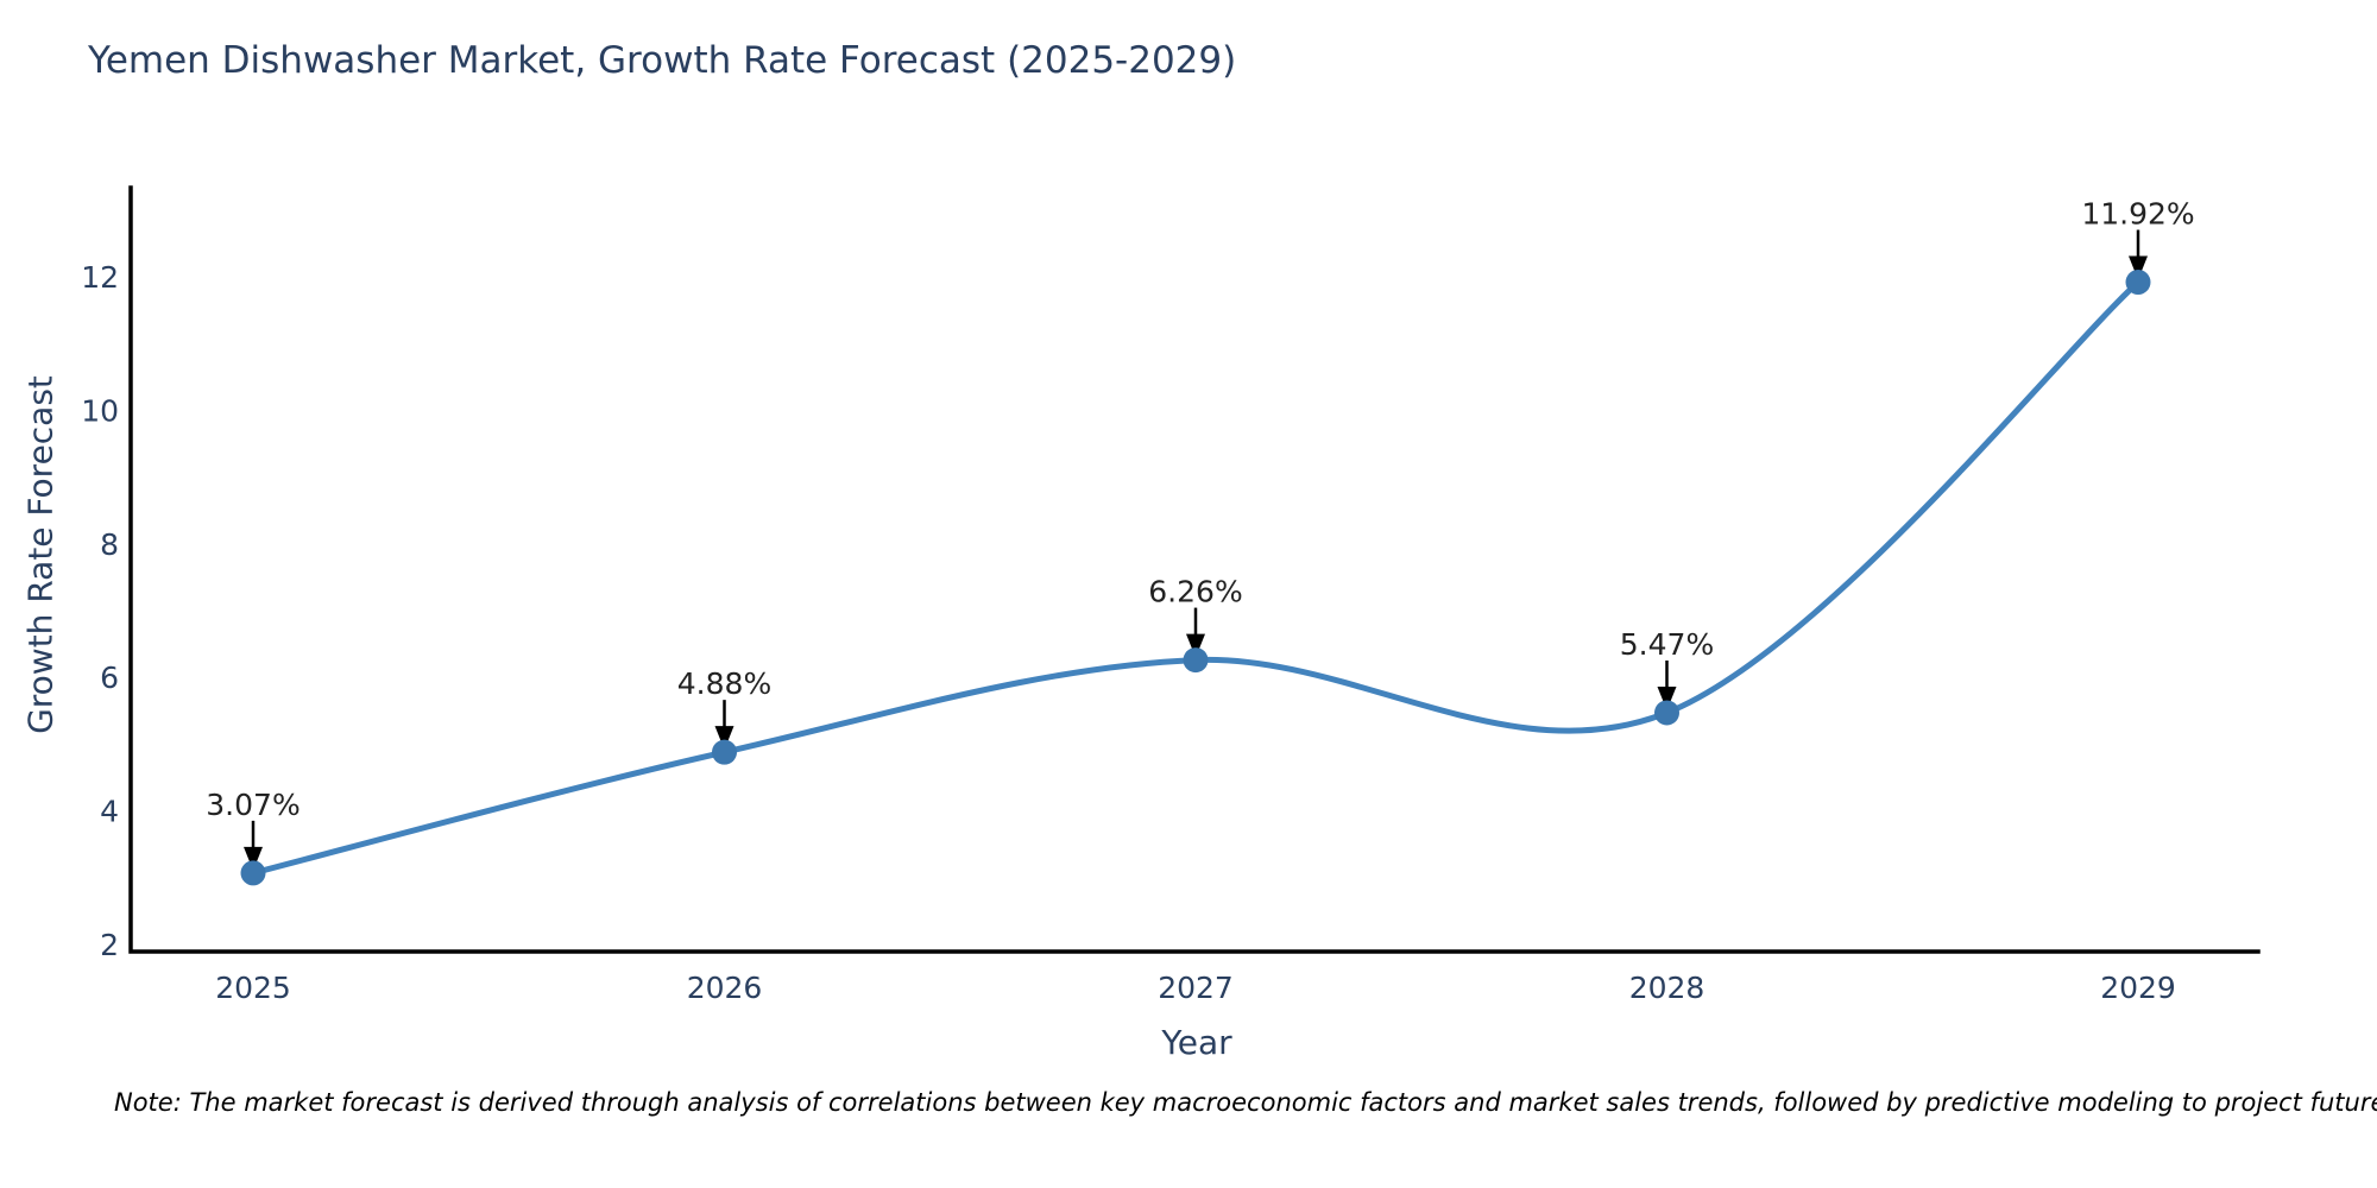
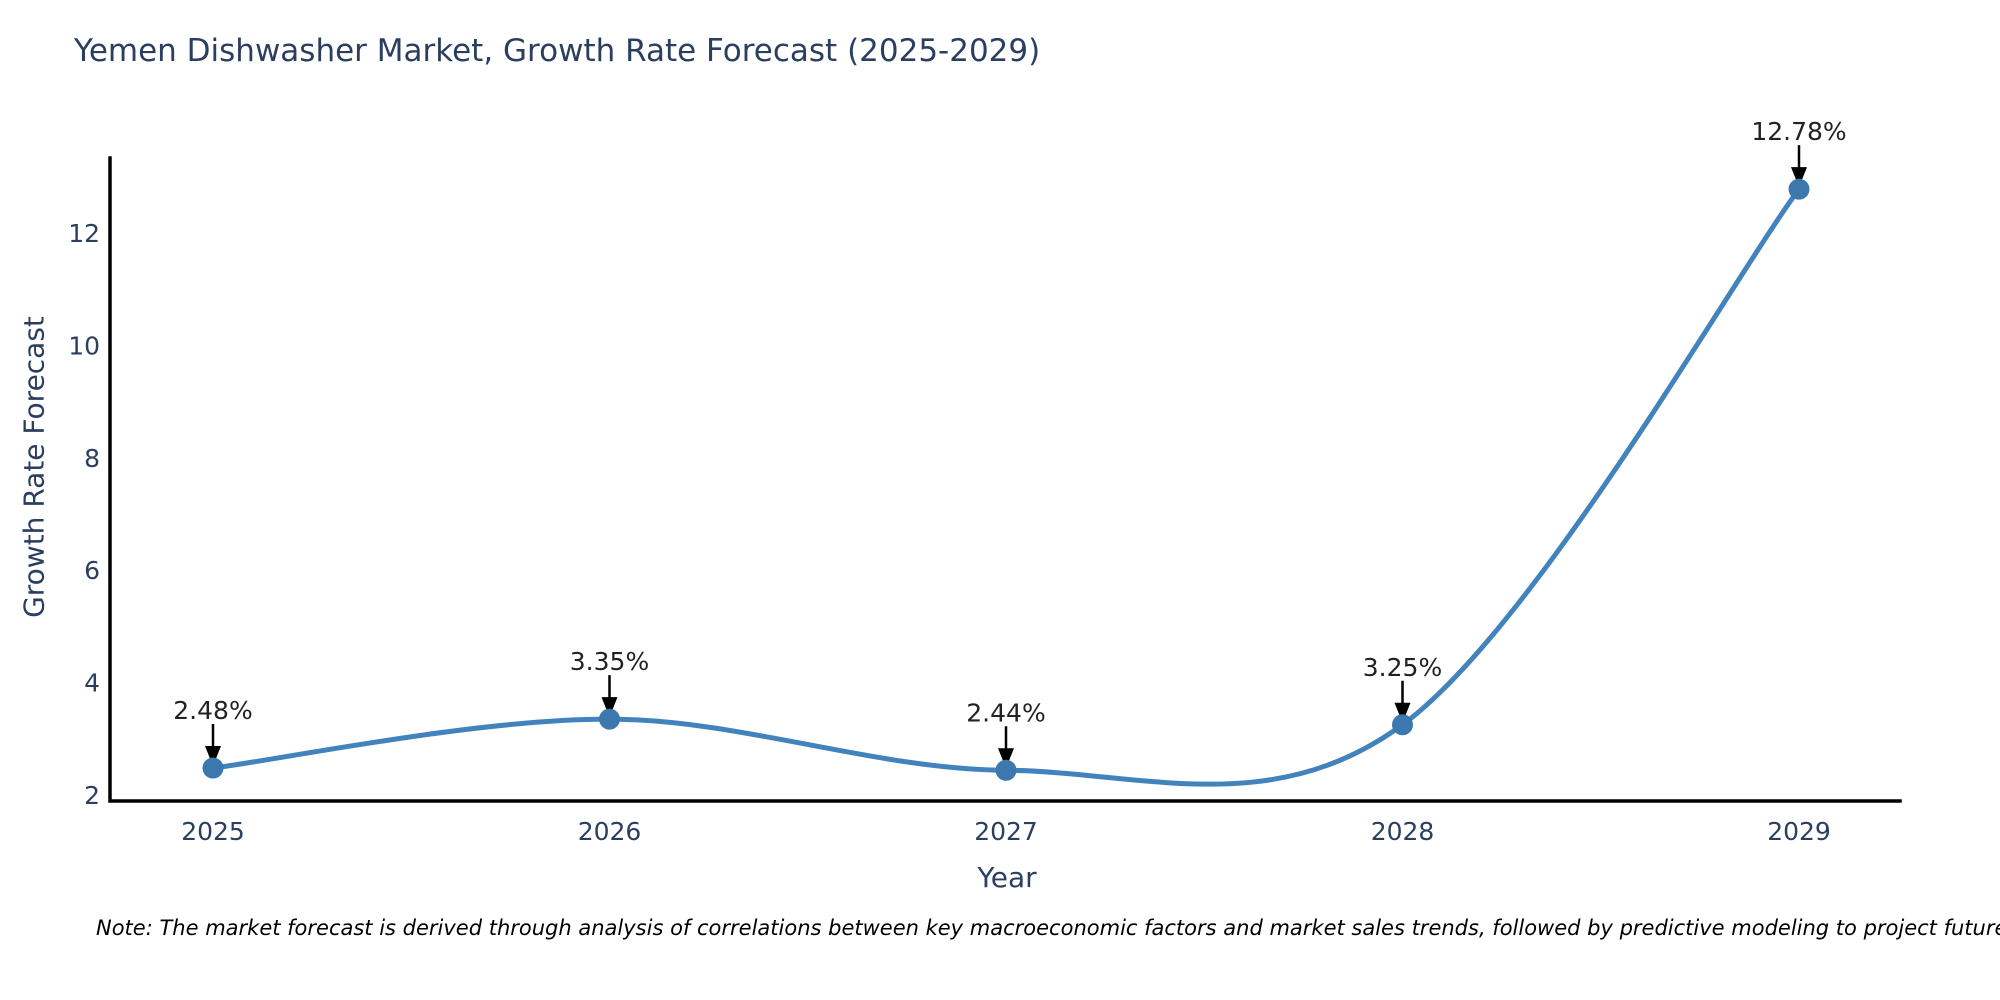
2025: 3.07% -> 2.48%
2026: 4.88% -> 3.35%
2027: 6.26% -> 2.44%
2028: 5.47% -> 3.25%
2029: 11.92% -> 12.78%
